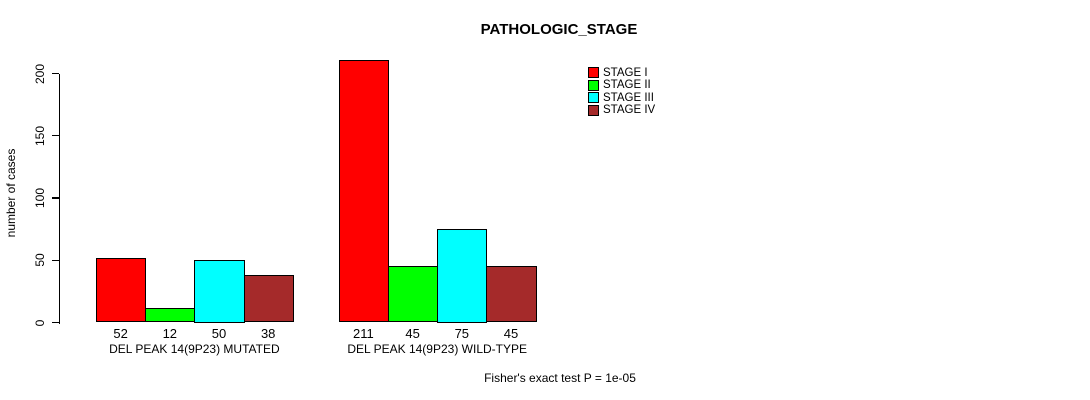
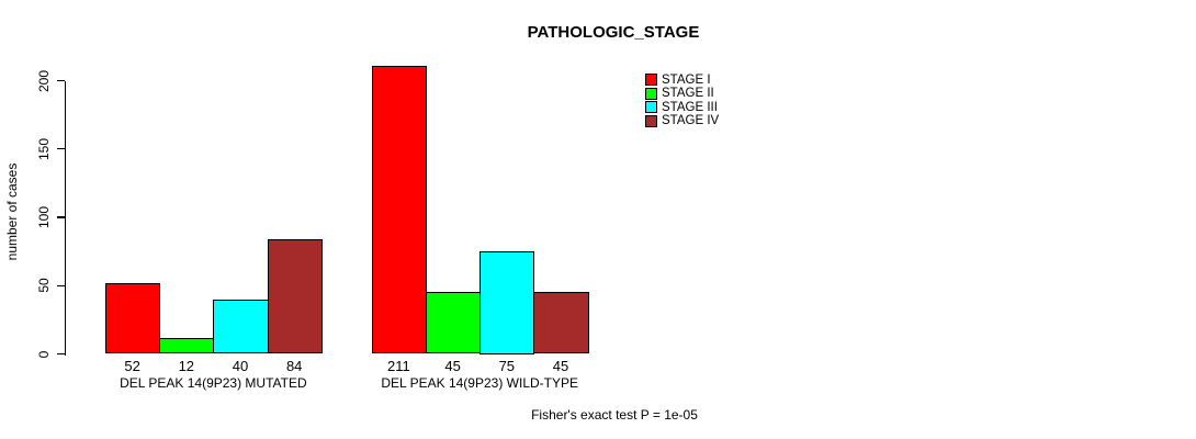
STAGE III/DEL PEAK 14(9P23) MUTATED: 50 -> 40
STAGE IV/DEL PEAK 14(9P23) MUTATED: 38 -> 84
